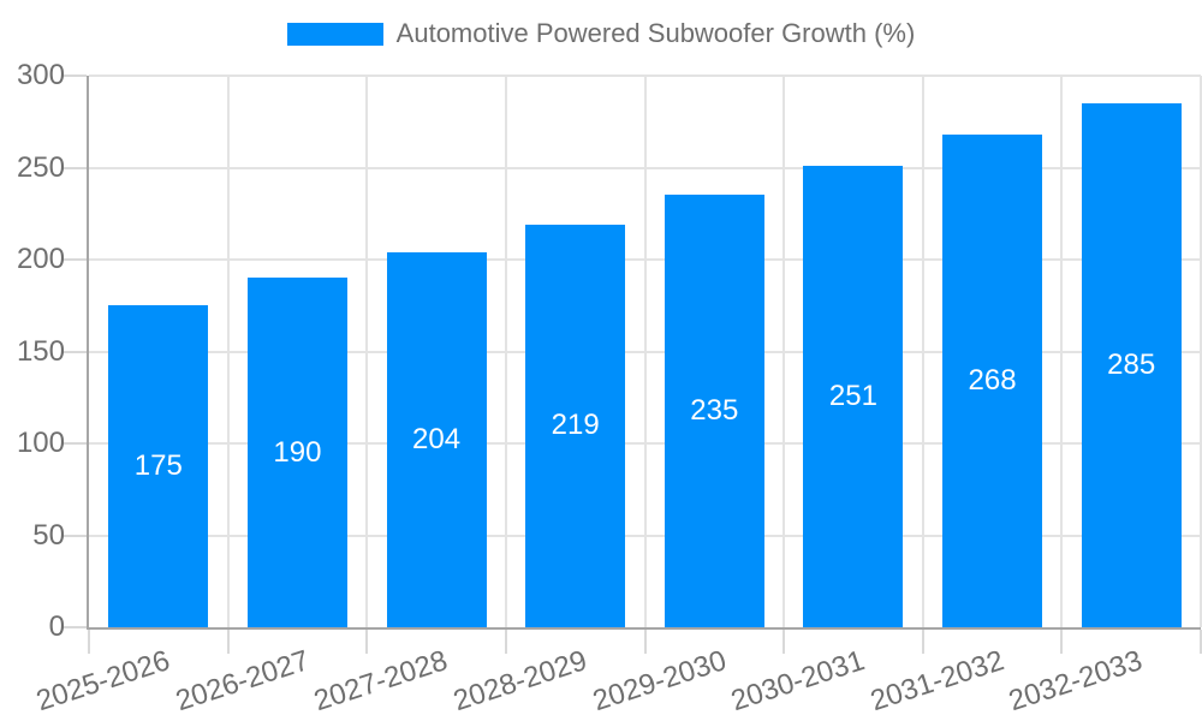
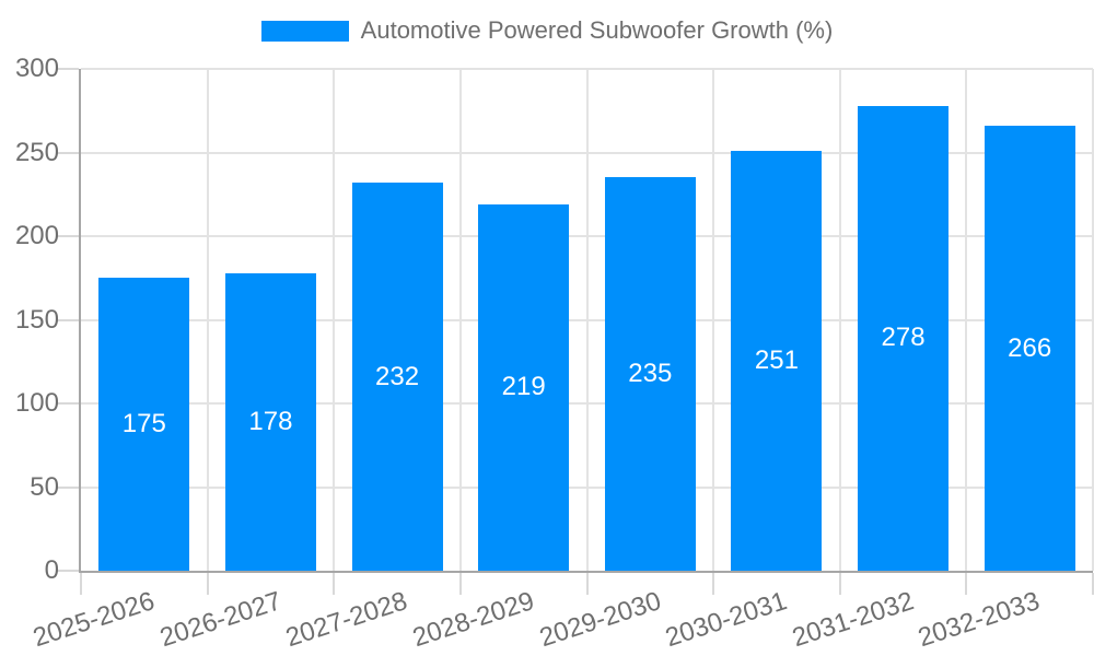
2026-2027: 190 -> 178
2027-2028: 204 -> 232
2031-2032: 268 -> 278
2032-2033: 285 -> 266
